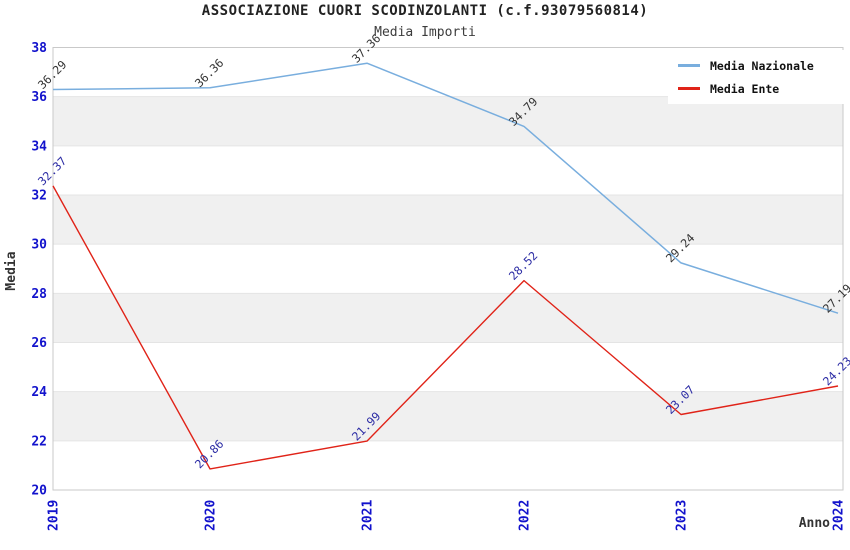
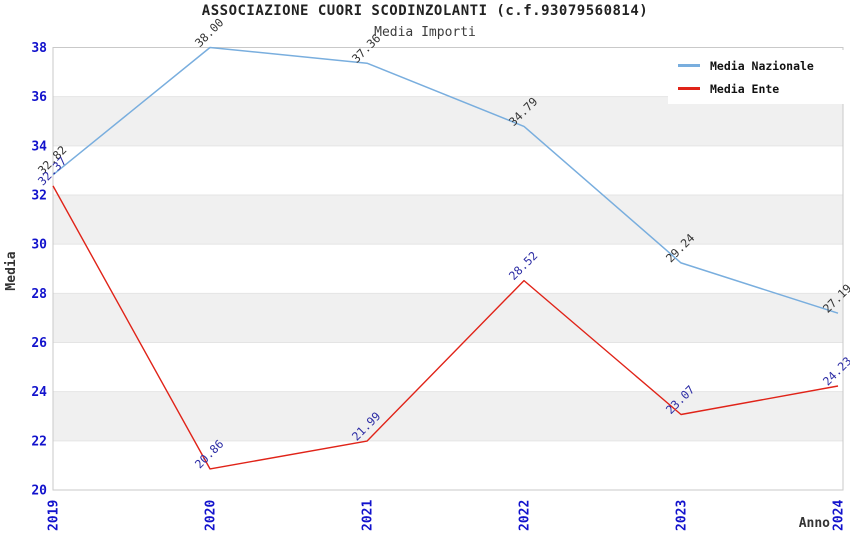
Media Nazionale/2019: 36.29 -> 32.82
Media Nazionale/2020: 36.36 -> 38.00
